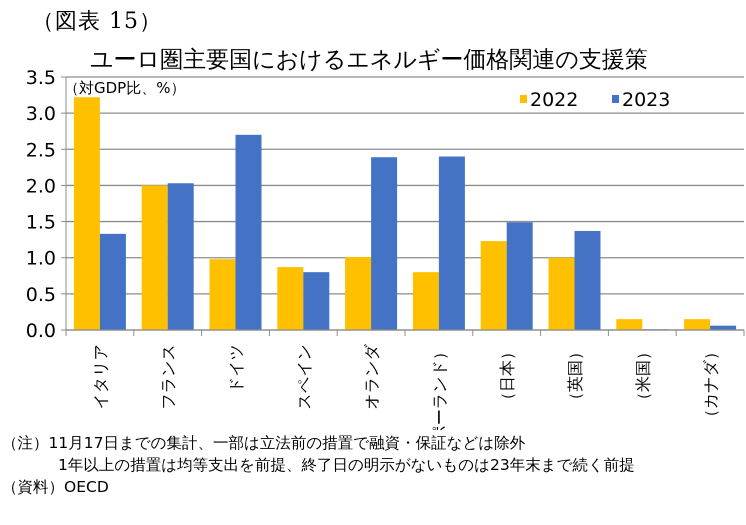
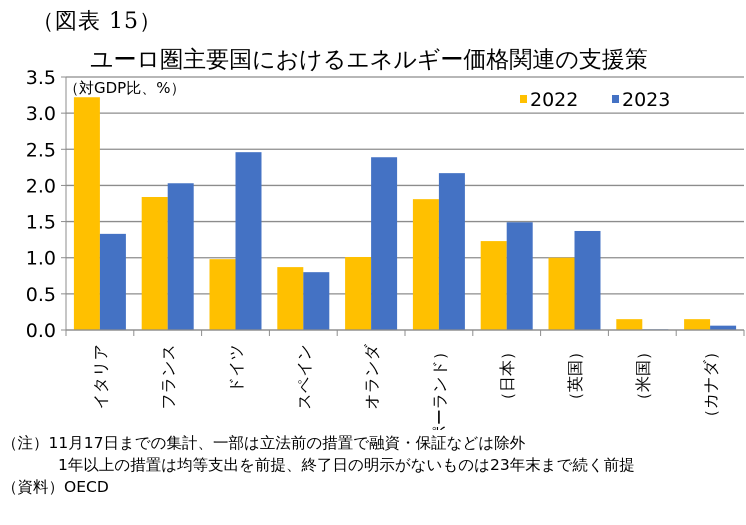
2022/フランス: 2.0 -> 1.8
2023/ドイツ: 2.7 -> 2.5
2022/（ポーランド）: 0.8 -> 1.8
2023/（ポーランド）: 2.4 -> 2.2
